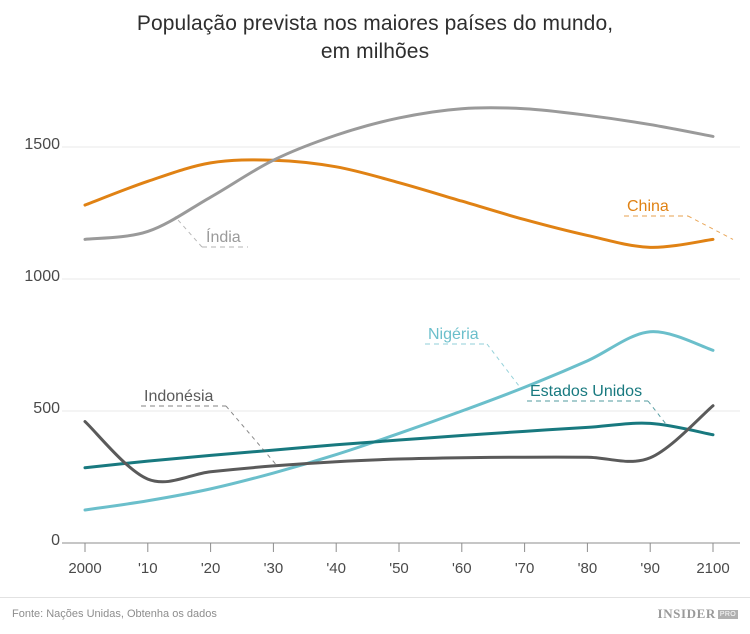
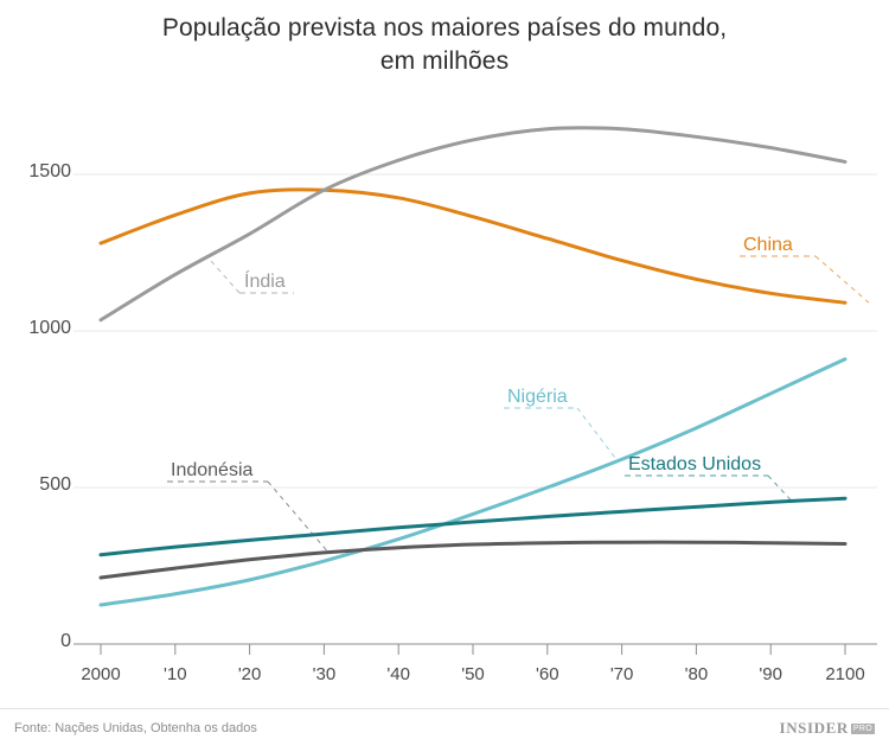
Índia/2000: 1150 -> 1040
Indonésia/2000: 460 -> 210
China/2100: 1150 -> 1090
Nigéria/2100: 730 -> 910
Estados Unidos/2100: 410 -> 460
Indonésia/2100: 520 -> 320
